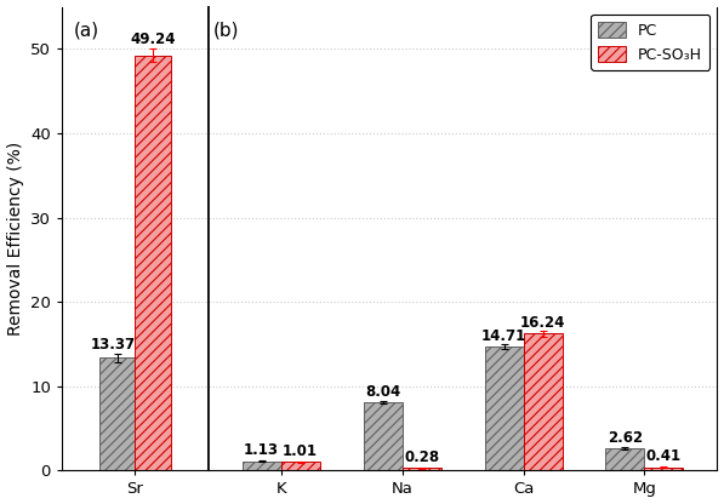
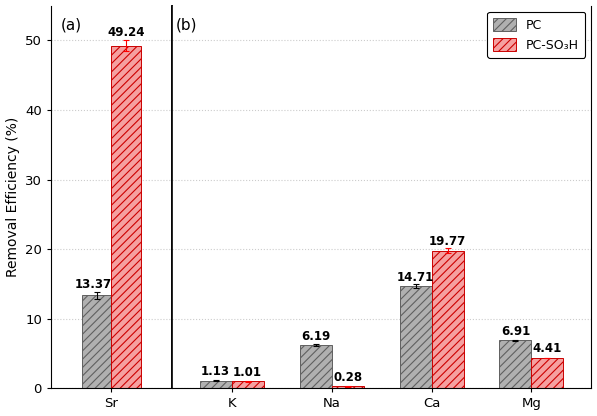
PC/Na: 8.04 -> 6.19
PC-SO₃H/Ca: 16.24 -> 19.77
PC/Mg: 2.62 -> 6.91
PC-SO₃H/Mg: 0.41 -> 4.41
